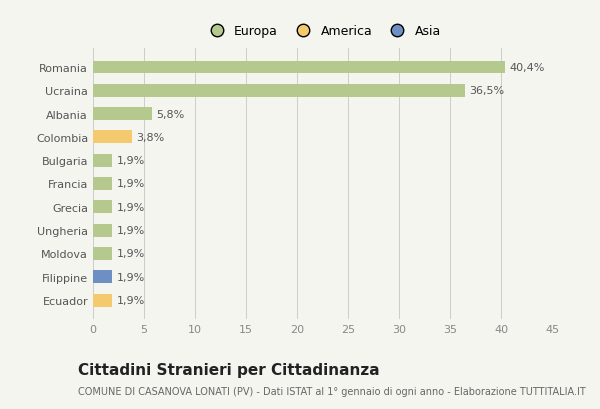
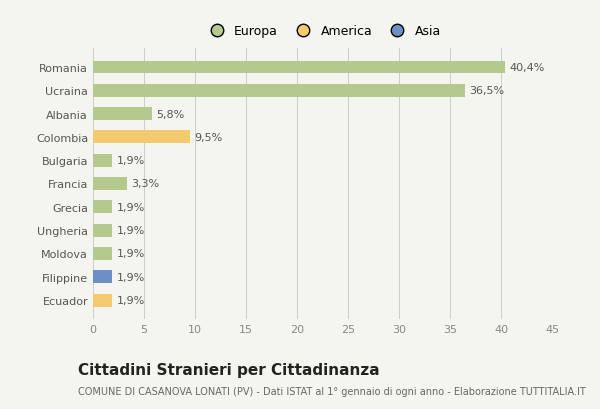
Colombia: 3,8% -> 9,5%
Francia: 1,9% -> 3,3%
